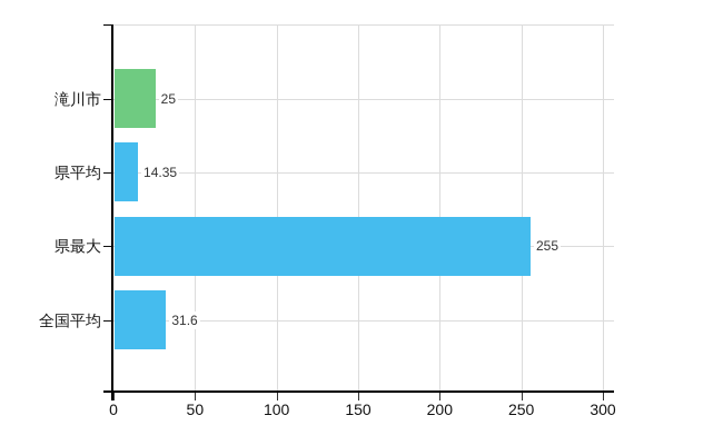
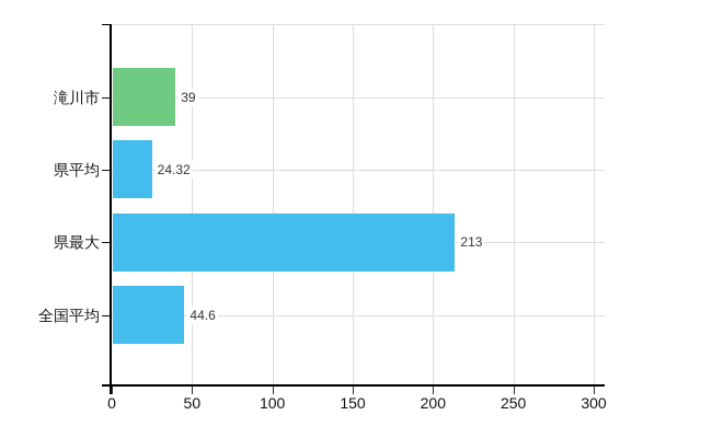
滝川市: 25 -> 39
県平均: 14.35 -> 24.32
県最大: 255 -> 213
全国平均: 31.6 -> 44.6
